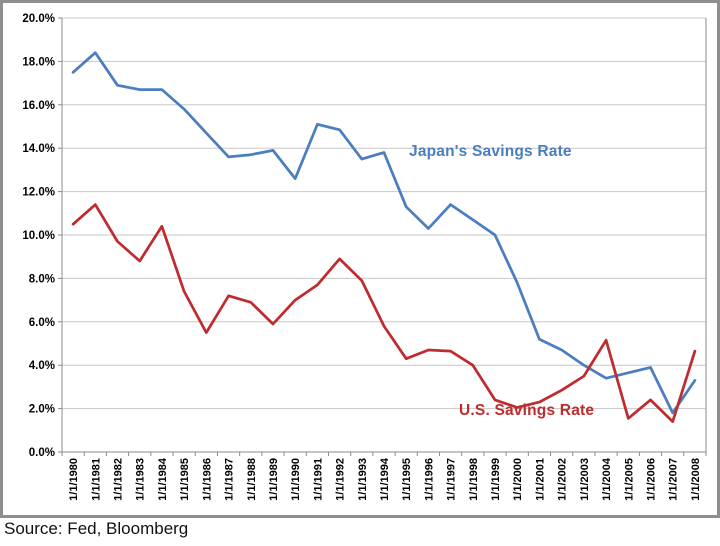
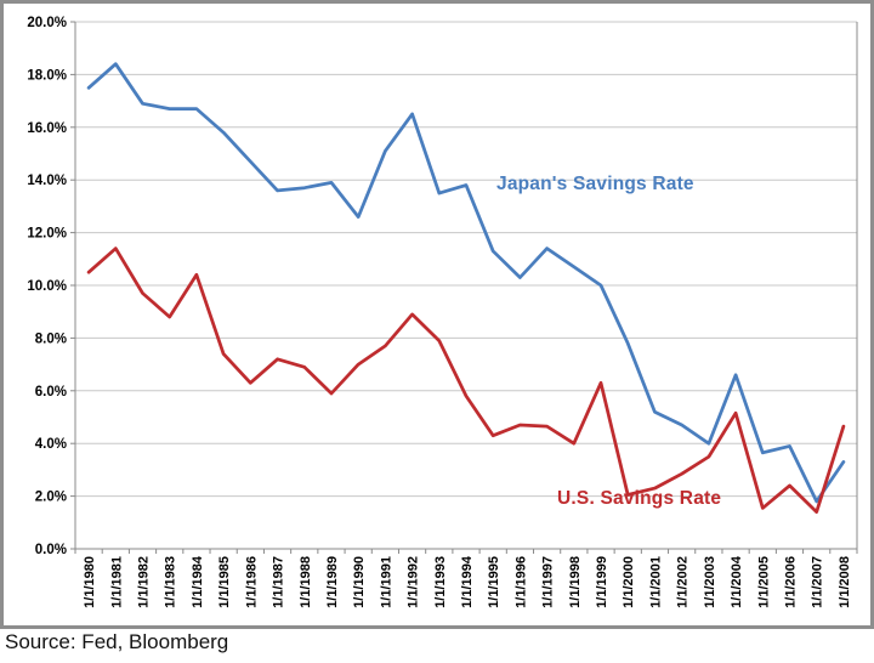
U.S. Savings Rate/1/1/1986: 5.5% -> 6.3%
Japan's Savings Rate/1/1/1992: 14.8% -> 16.5%
U.S. Savings Rate/1/1/1999: 2.4% -> 6.3%
Japan's Savings Rate/1/1/2004: 3.4% -> 6.6%
